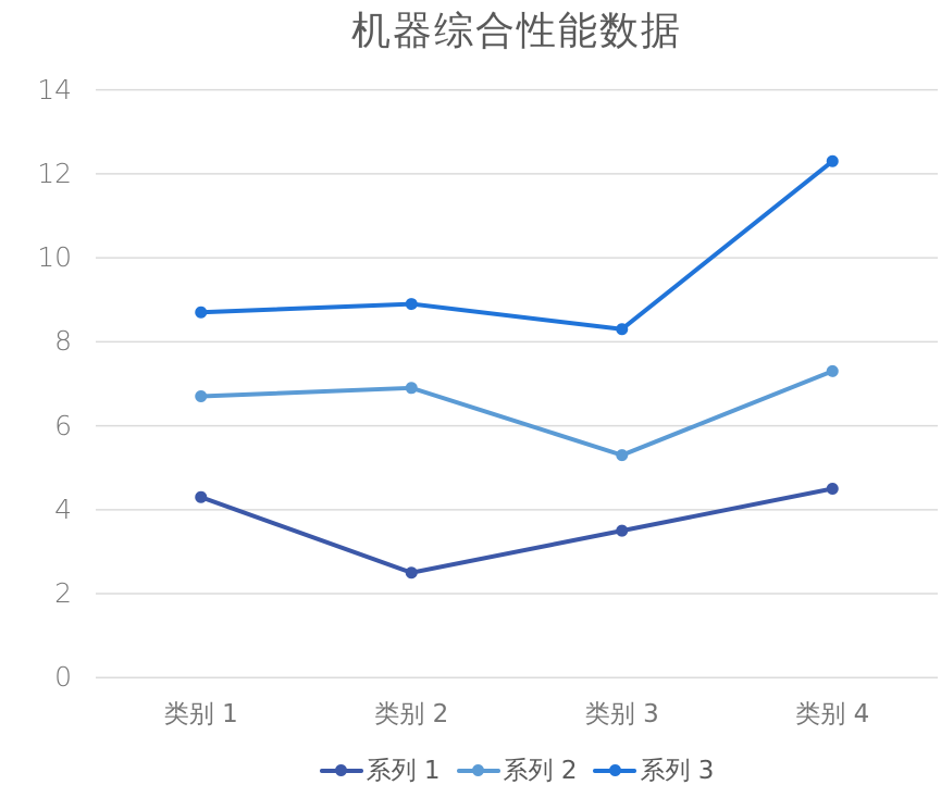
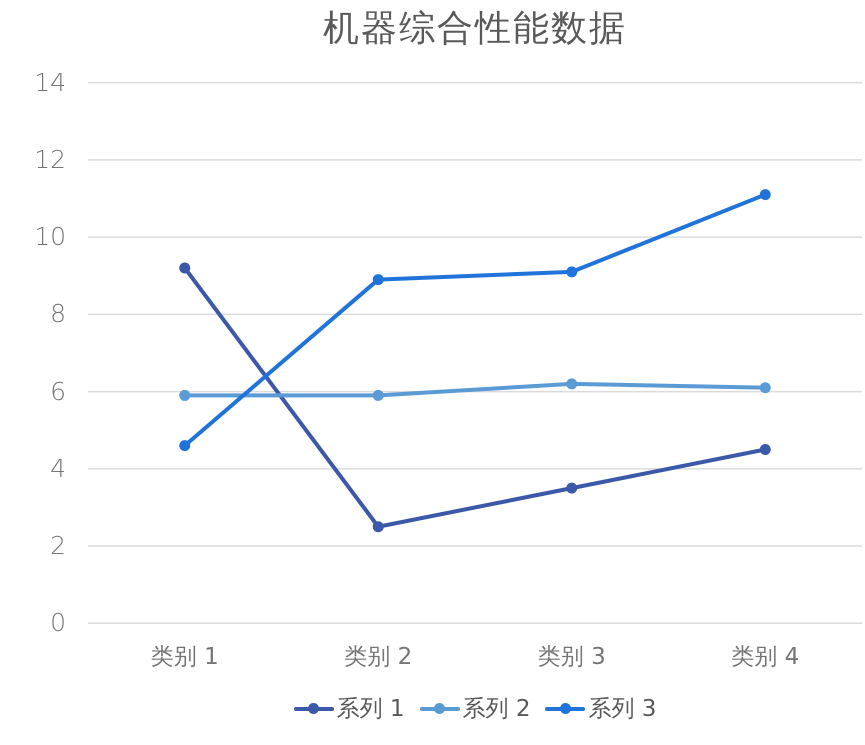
系列 1/类别 1: 4.3 -> 9.2
系列 2/类别 1: 6.7 -> 5.9
系列 3/类别 1: 8.7 -> 4.6
系列 2/类别 2: 6.9 -> 5.9
系列 2/类别 3: 5.3 -> 6.2
系列 3/类别 3: 8.3 -> 9.1
系列 2/类别 4: 7.3 -> 6.1
系列 3/类别 4: 12.3 -> 11.1
